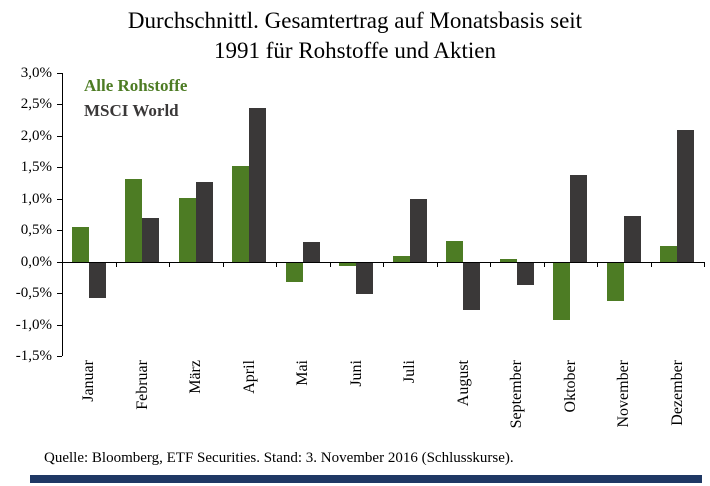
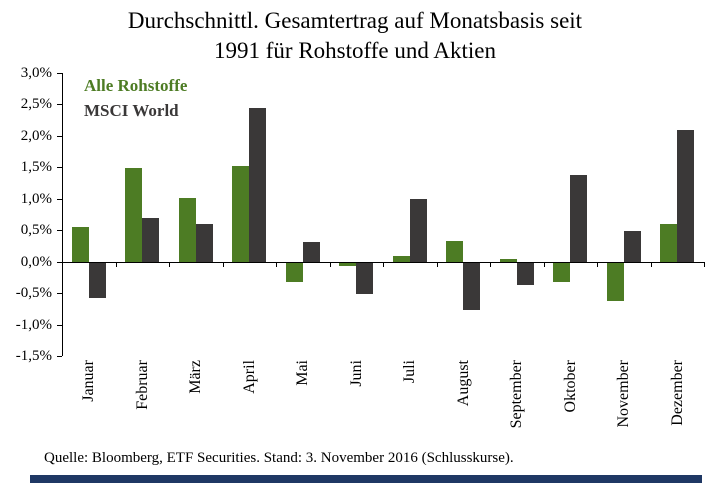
Alle Rohstoffe/Februar: 1,3% -> 1,5%
MSCI World/März: 1,3% -> 0,6%
Alle Rohstoffe/Oktober: -0,9% -> -0,3%
MSCI World/November: 0,7% -> 0,5%
Alle Rohstoffe/Dezember: 0,2% -> 0,6%
